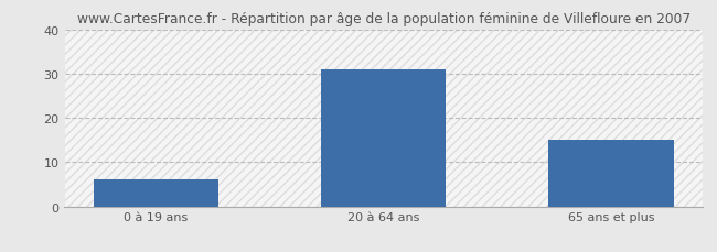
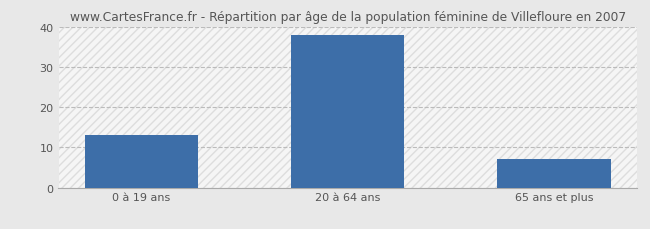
0 à 19 ans: 6 -> 13
20 à 64 ans: 31 -> 38
65 ans et plus: 15 -> 7
